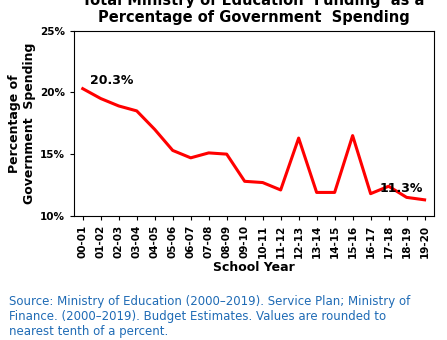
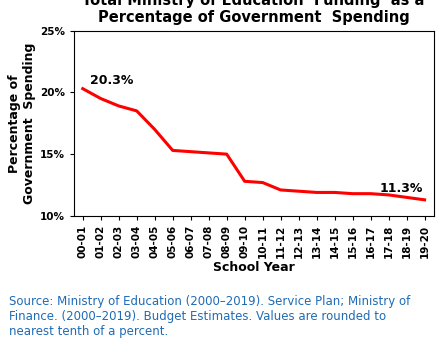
06-07: 14.7% -> 15.2%
12-13: 16.3% -> 12.0%
15-16: 16.5% -> 11.8%
17-18: 12.4% -> 11.7%
